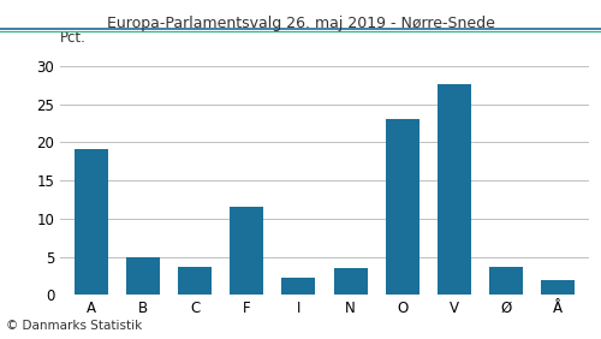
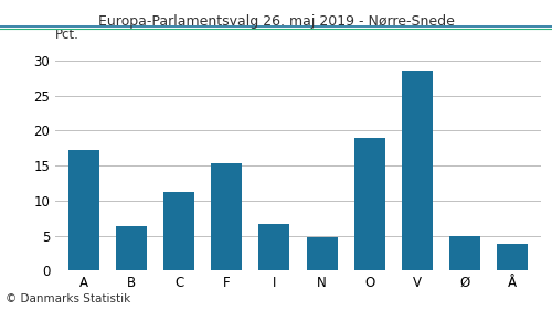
A: 19.2 -> 17.2
B: 4.9 -> 6.4
C: 3.6 -> 11.2
F: 11.5 -> 15.4
I: 2.3 -> 6.6
N: 3.5 -> 4.8
O: 23.0 -> 19.0
V: 27.6 -> 28.6
Ø: 3.6 -> 5.0
Å: 2.0 -> 3.8
